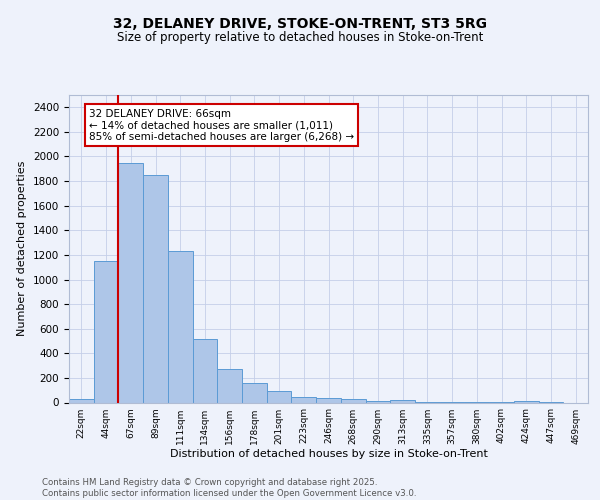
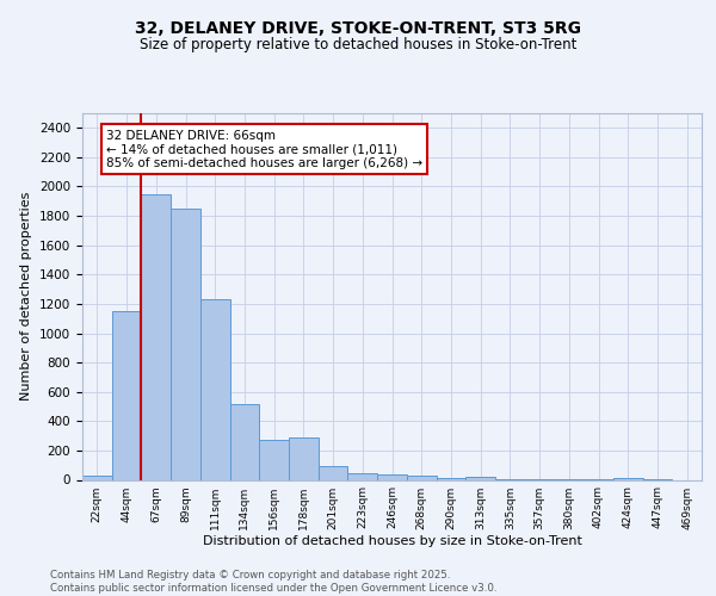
178sqm: 160 -> 290
